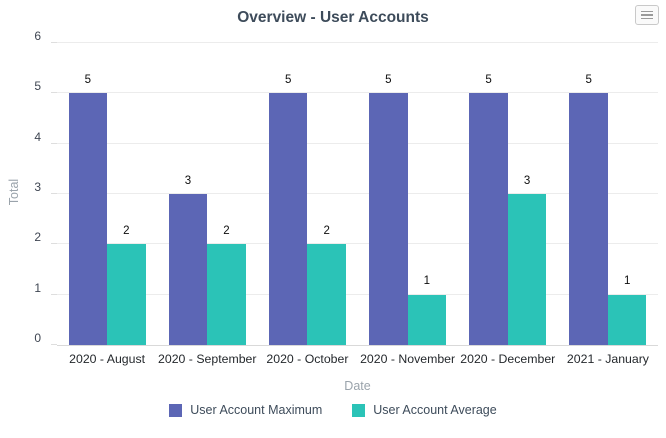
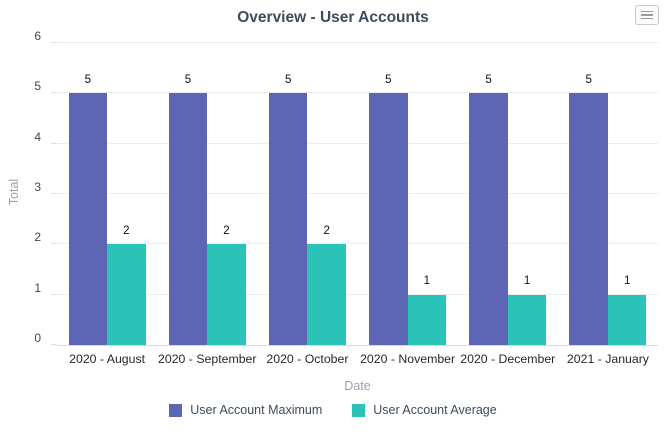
User Account Maximum/2020 - September: 3 -> 5
User Account Average/2020 - December: 3 -> 1
